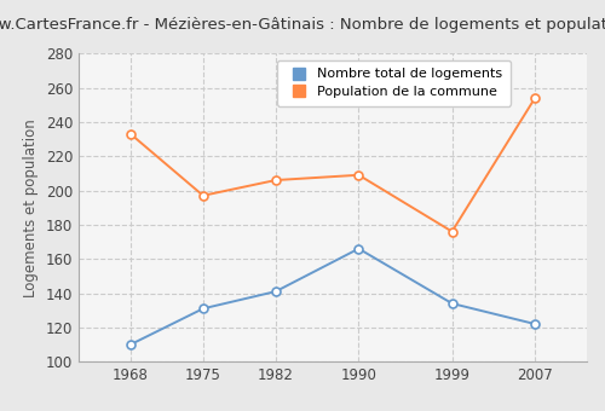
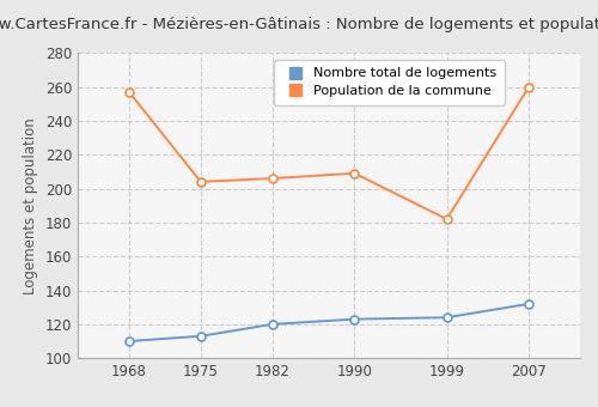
Population de la commune/1968: 233 -> 257
Nombre total de logements/1975: 131 -> 113
Population de la commune/1975: 197 -> 204
Nombre total de logements/1982: 141 -> 120
Nombre total de logements/1990: 166 -> 123
Nombre total de logements/1999: 134 -> 124
Population de la commune/1999: 176 -> 182
Nombre total de logements/2007: 122 -> 132
Population de la commune/2007: 254 -> 260
